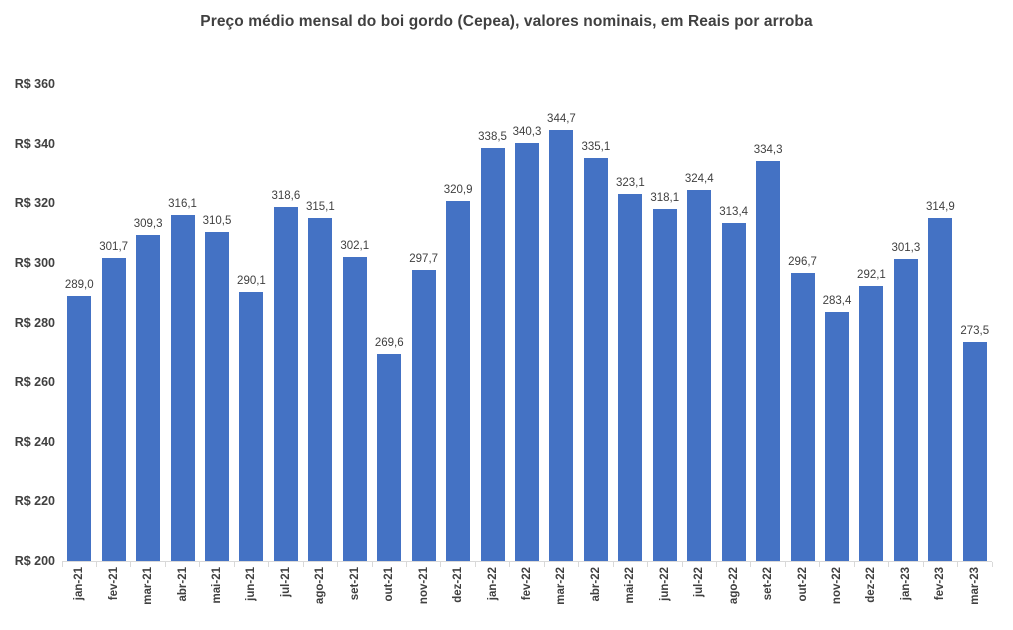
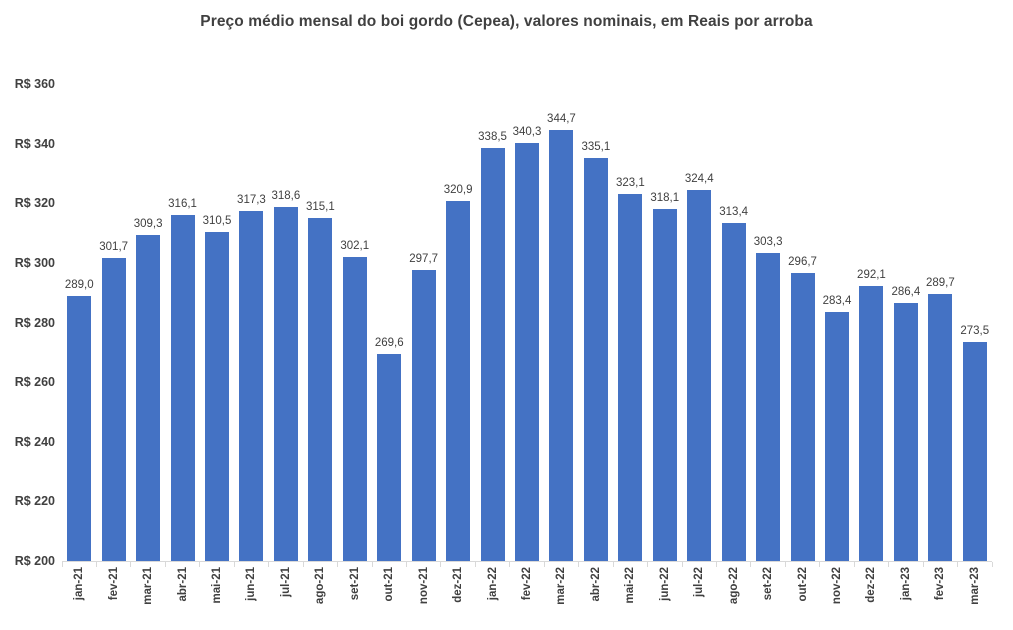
jun-21: 290,1 -> 317,3
set-22: 334,3 -> 303,3
jan-23: 301,3 -> 286,4
fev-23: 314,9 -> 289,7
